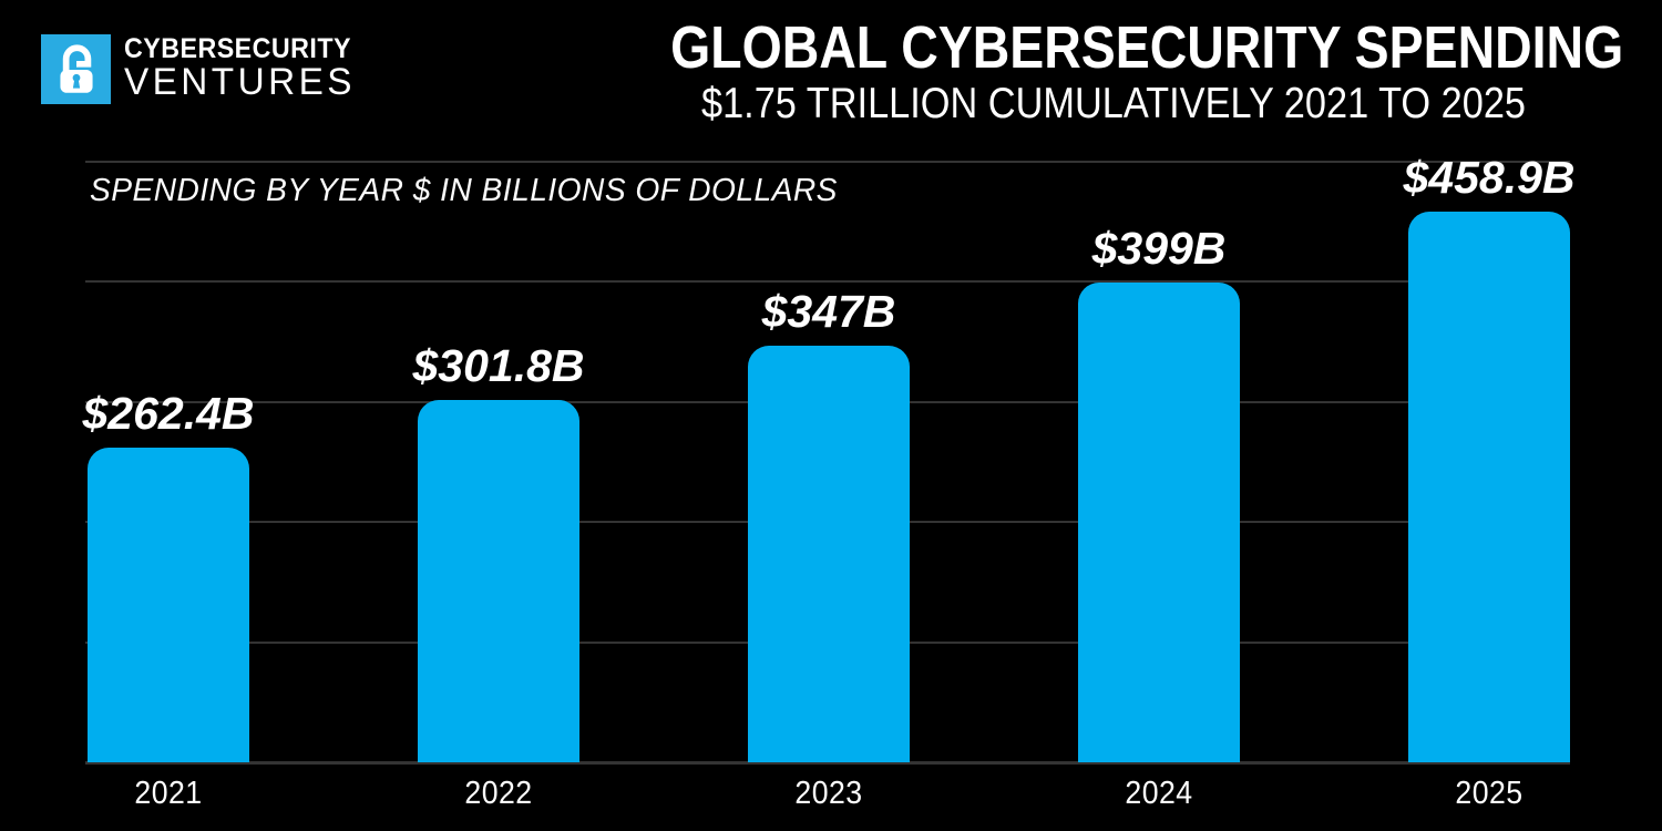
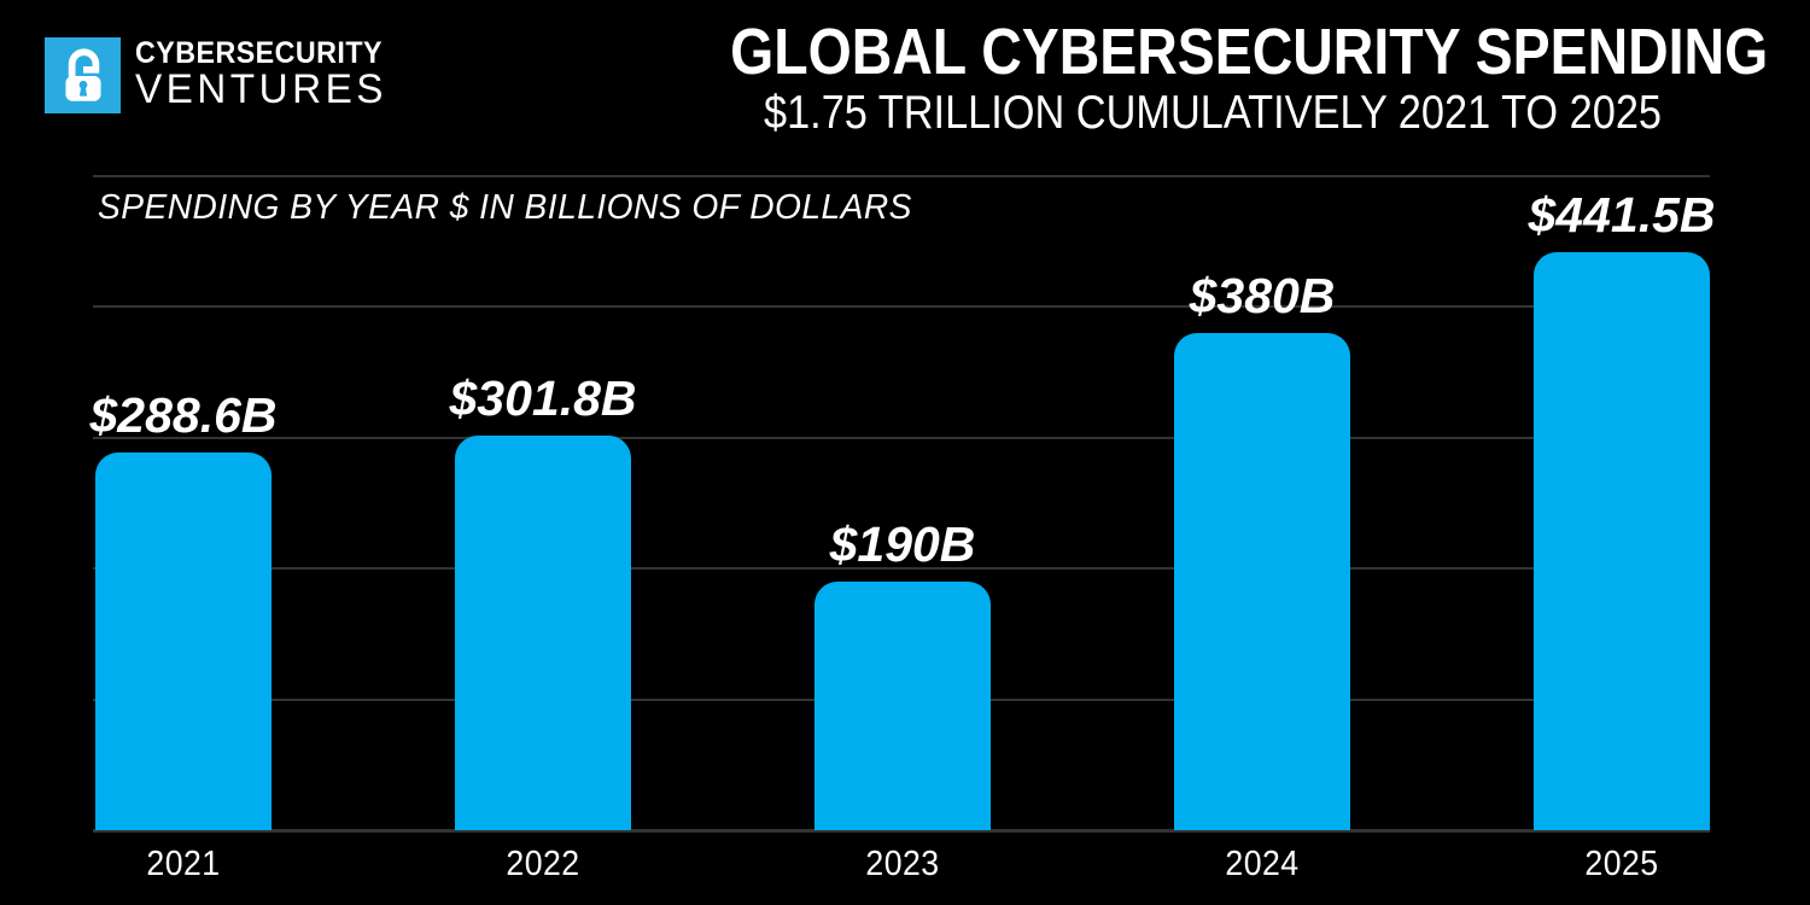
2021: $262.4B -> $288.6B
2023: $347B -> $190B
2024: $399B -> $380B
2025: $458.9B -> $441.5B
